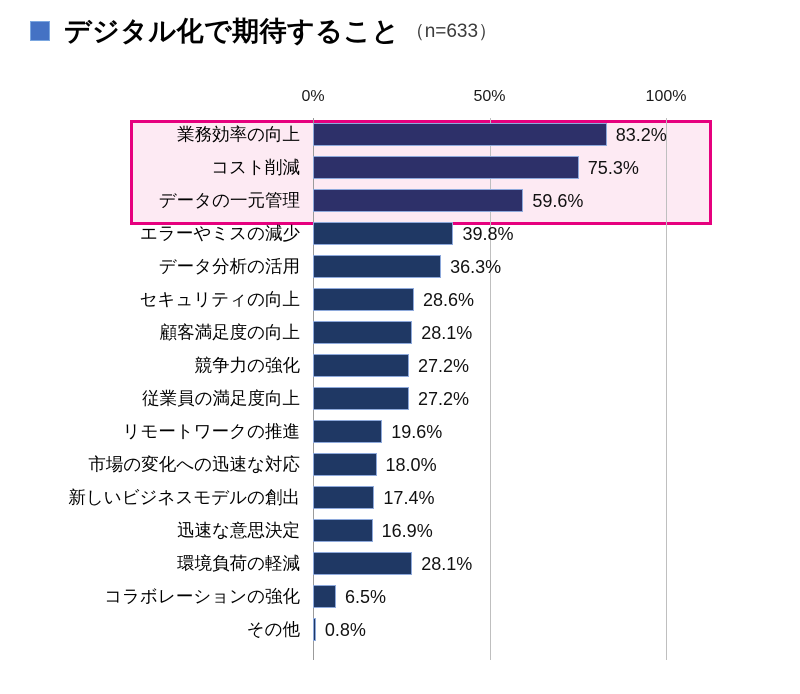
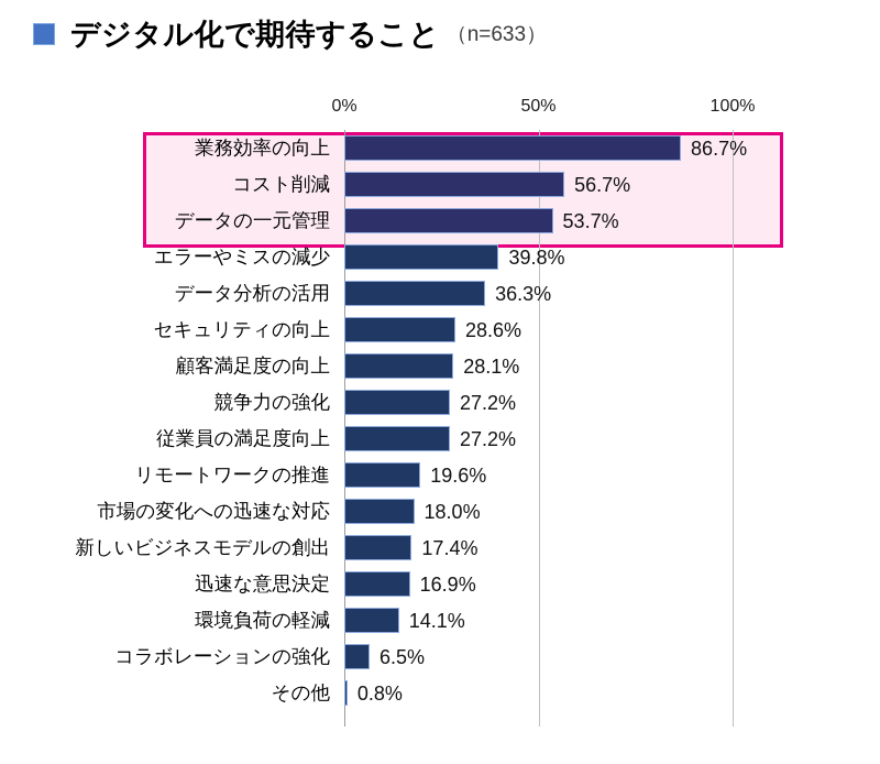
業務効率の向上: 83.2% -> 86.7%
コスト削減: 75.3% -> 56.7%
データの一元管理: 59.6% -> 53.7%
環境負荷の軽減: 28.1% -> 14.1%
